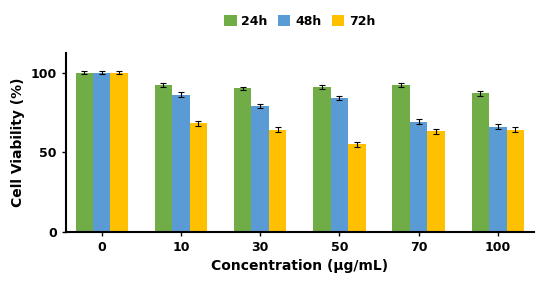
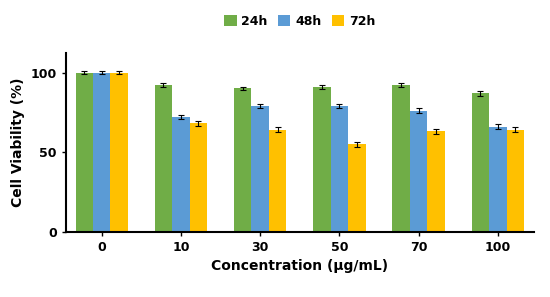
48h/10: 86 -> 72
48h/50: 84 -> 79
48h/70: 69 -> 76
